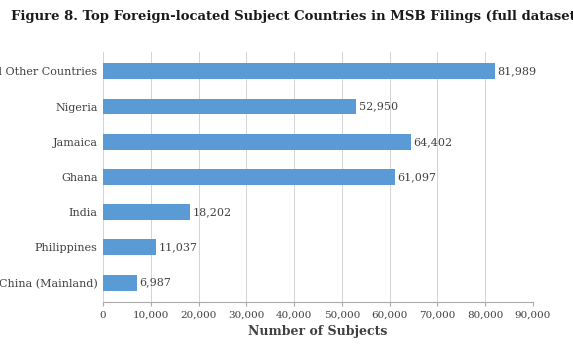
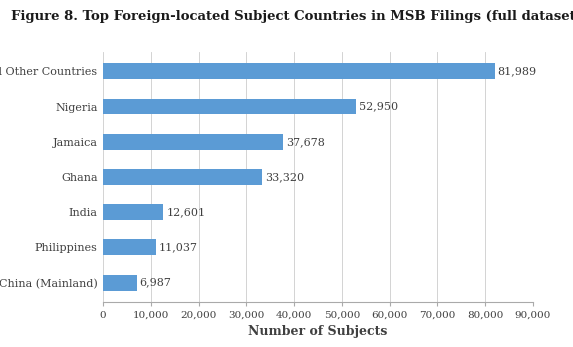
Jamaica: 64,402 -> 37,678
Ghana: 61,097 -> 33,320
India: 18,202 -> 12,601
